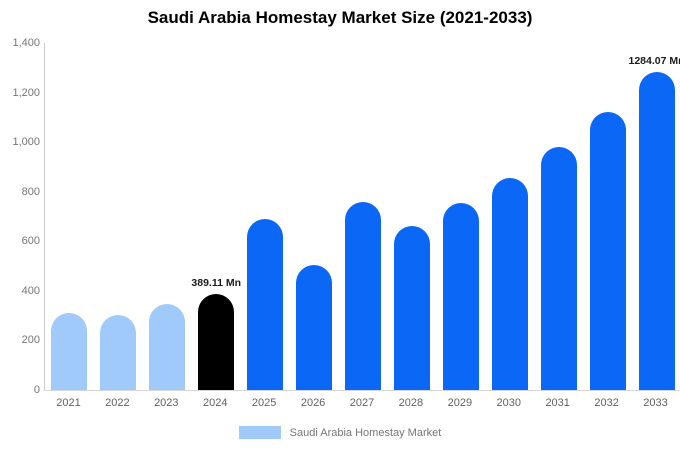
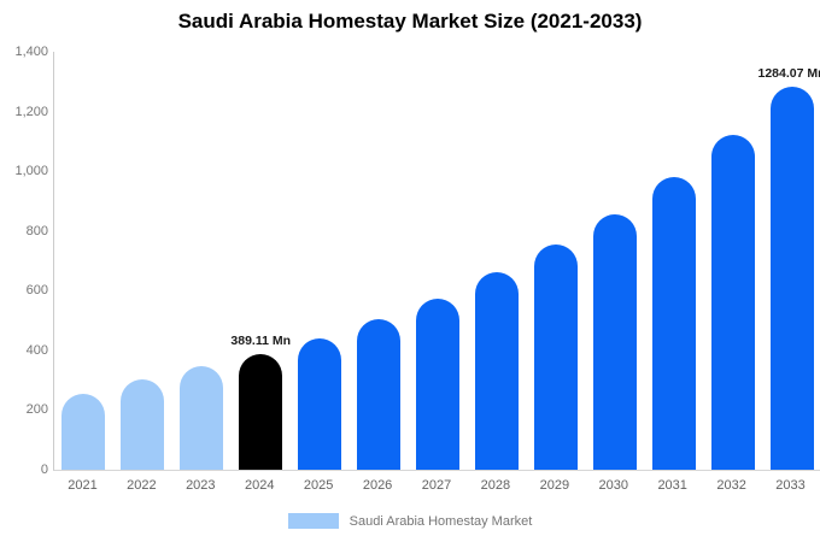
2021: 310 -> 260
2025: 690 -> 440
2027: 760 -> 570
